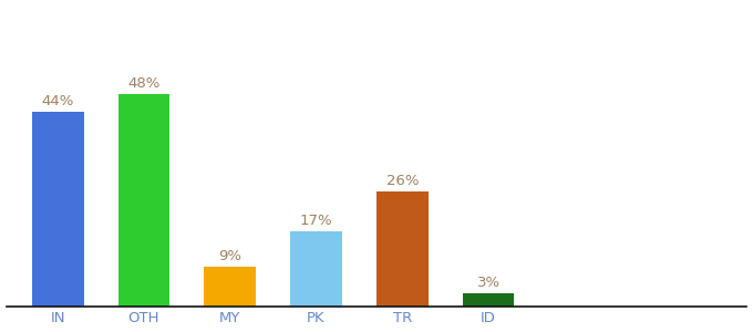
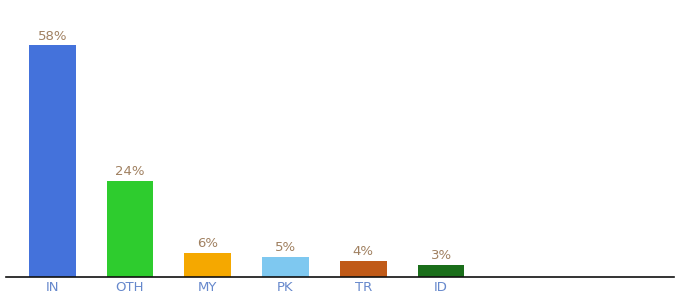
IN: 44% -> 58%
OTH: 48% -> 24%
MY: 9% -> 6%
PK: 17% -> 5%
TR: 26% -> 4%
